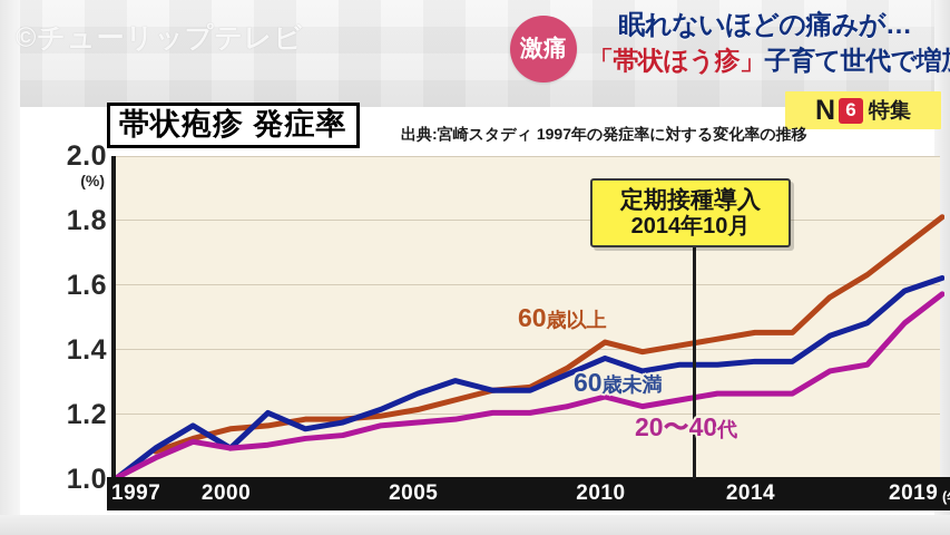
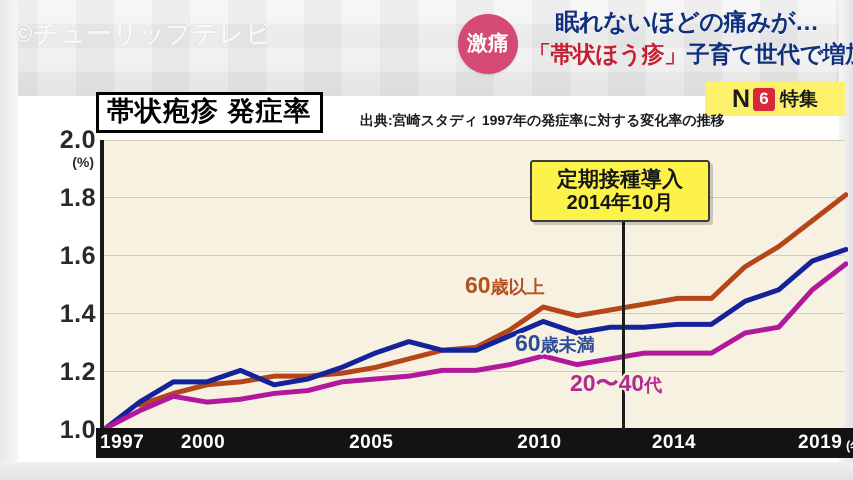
60歳未満/2000: 1.09 -> 1.16
